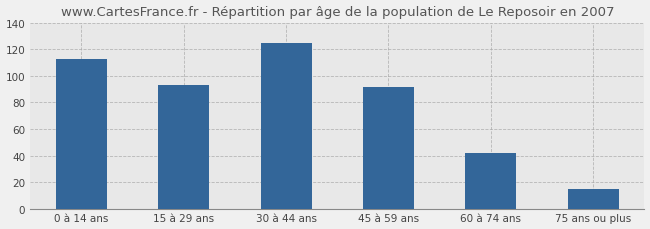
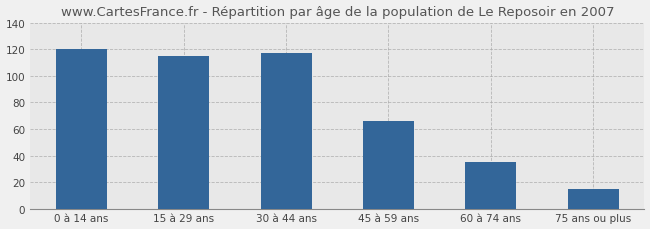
0 à 14 ans: 113 -> 120
15 à 29 ans: 93 -> 115
30 à 44 ans: 125 -> 117
45 à 59 ans: 92 -> 66
60 à 74 ans: 42 -> 35
